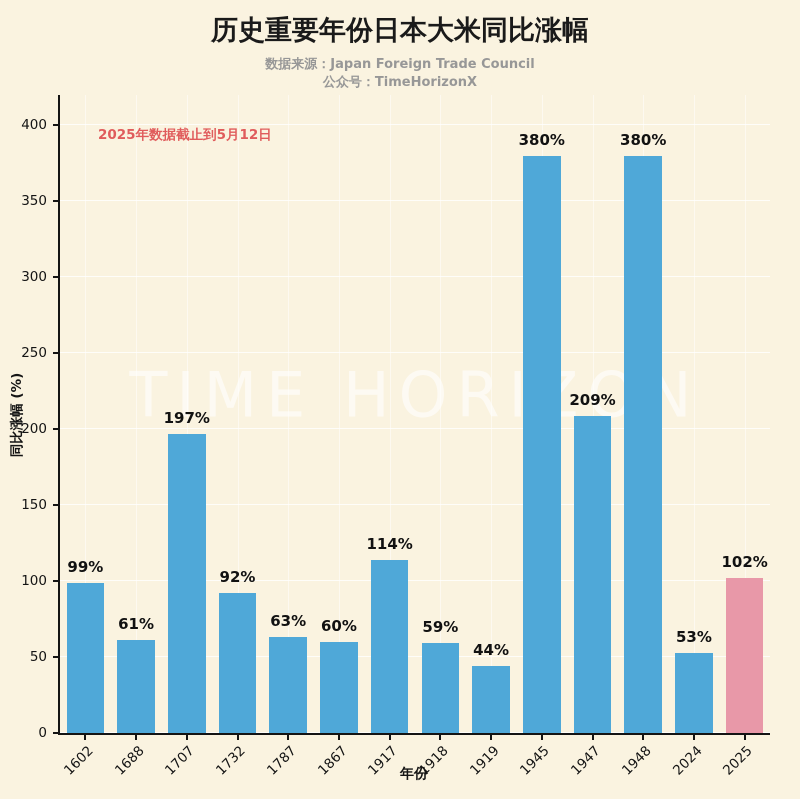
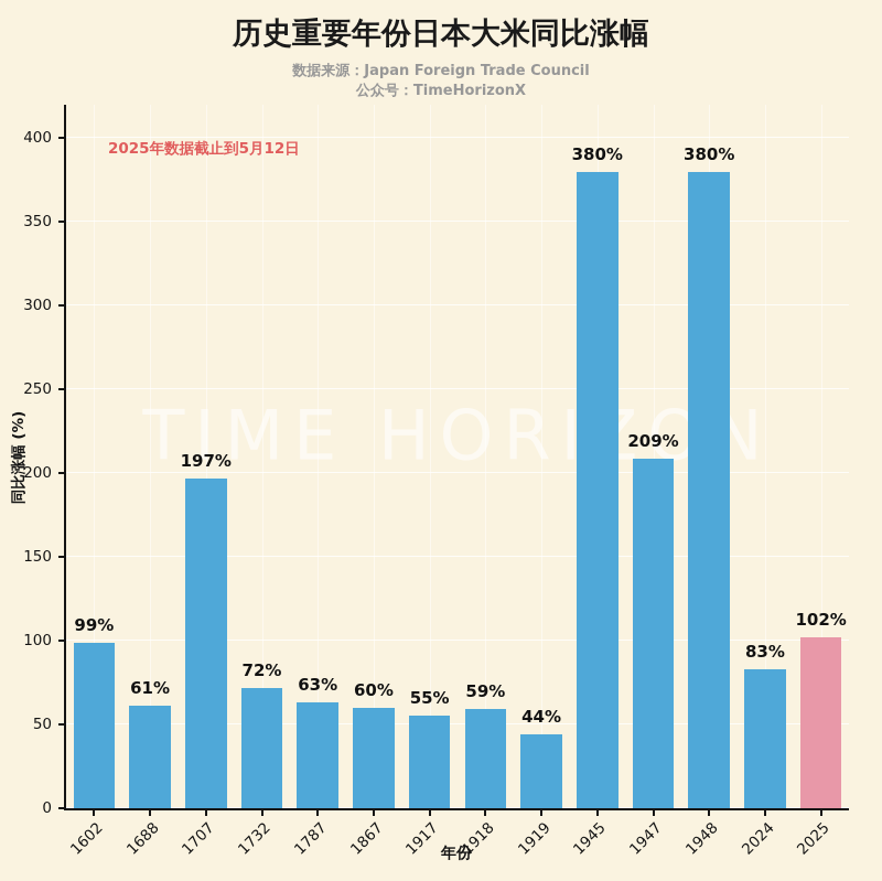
1732: 92% -> 72%
1917: 114% -> 55%
2024: 53% -> 83%
